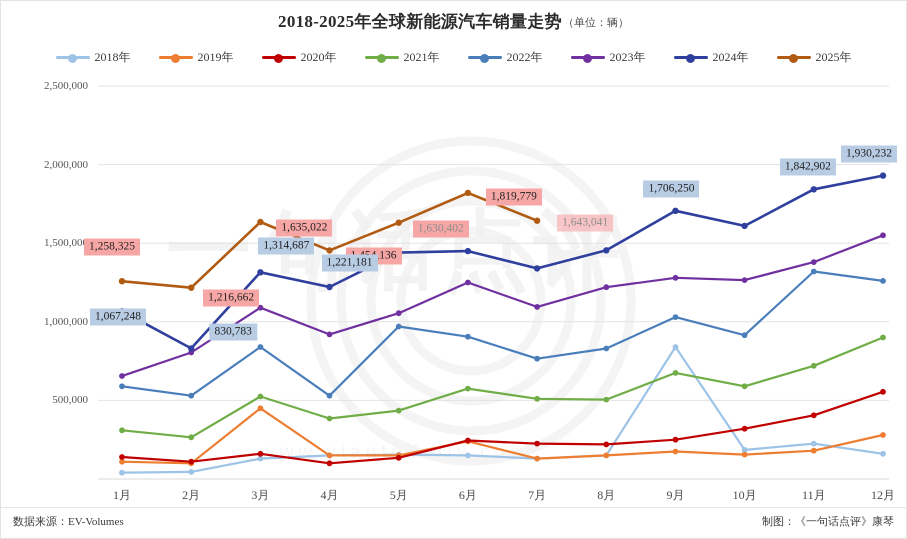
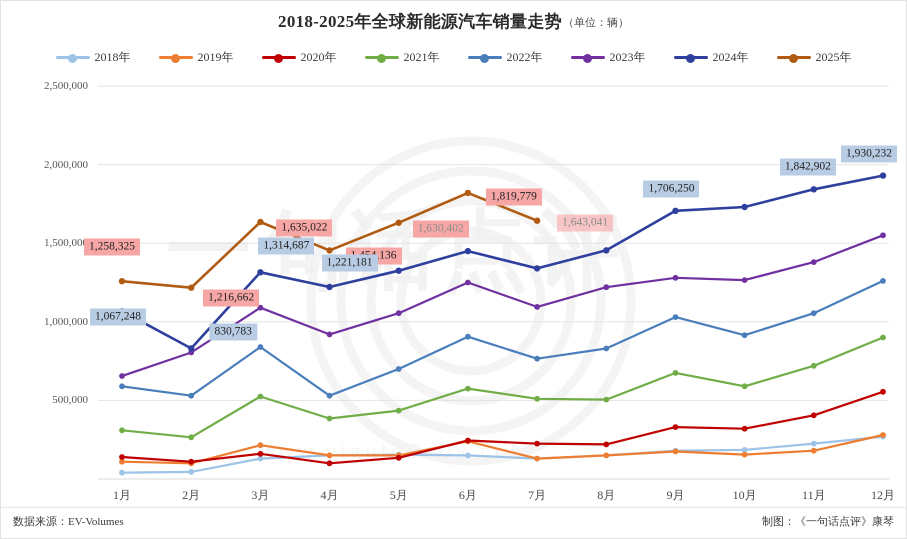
2019年/3月: 450000 -> 220000
2022年/5月: 970000 -> 700000
2024年/5月: 1440000 -> 1320000
2018年/9月: 840000 -> 180000
2020年/9月: 250000 -> 330000
2024年/10月: 1610000 -> 1730000
2022年/11月: 1320000 -> 1060000
2018年/12月: 160000 -> 270000
